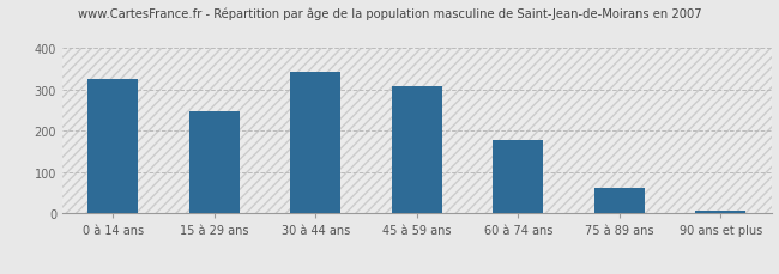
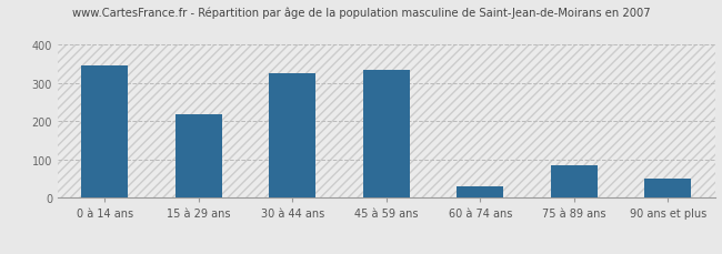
0 à 14 ans: 325 -> 345
15 à 29 ans: 247 -> 220
30 à 44 ans: 342 -> 325
45 à 59 ans: 308 -> 335
60 à 74 ans: 177 -> 30
75 à 89 ans: 62 -> 85
90 ans et plus: 8 -> 50
